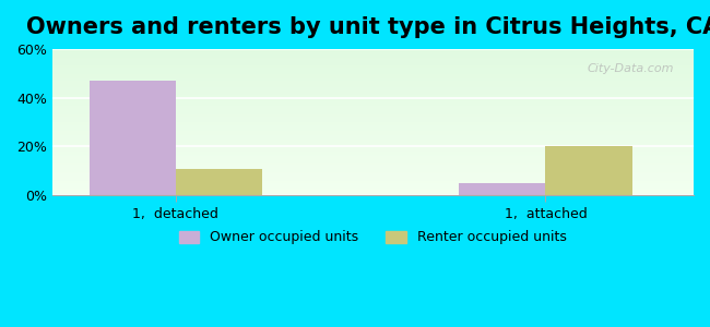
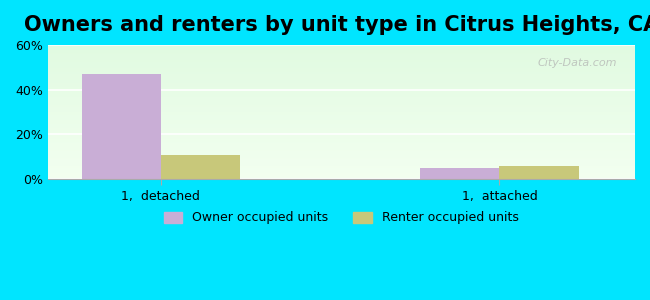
Renter occupied units/1, attached: 20% -> 6%
